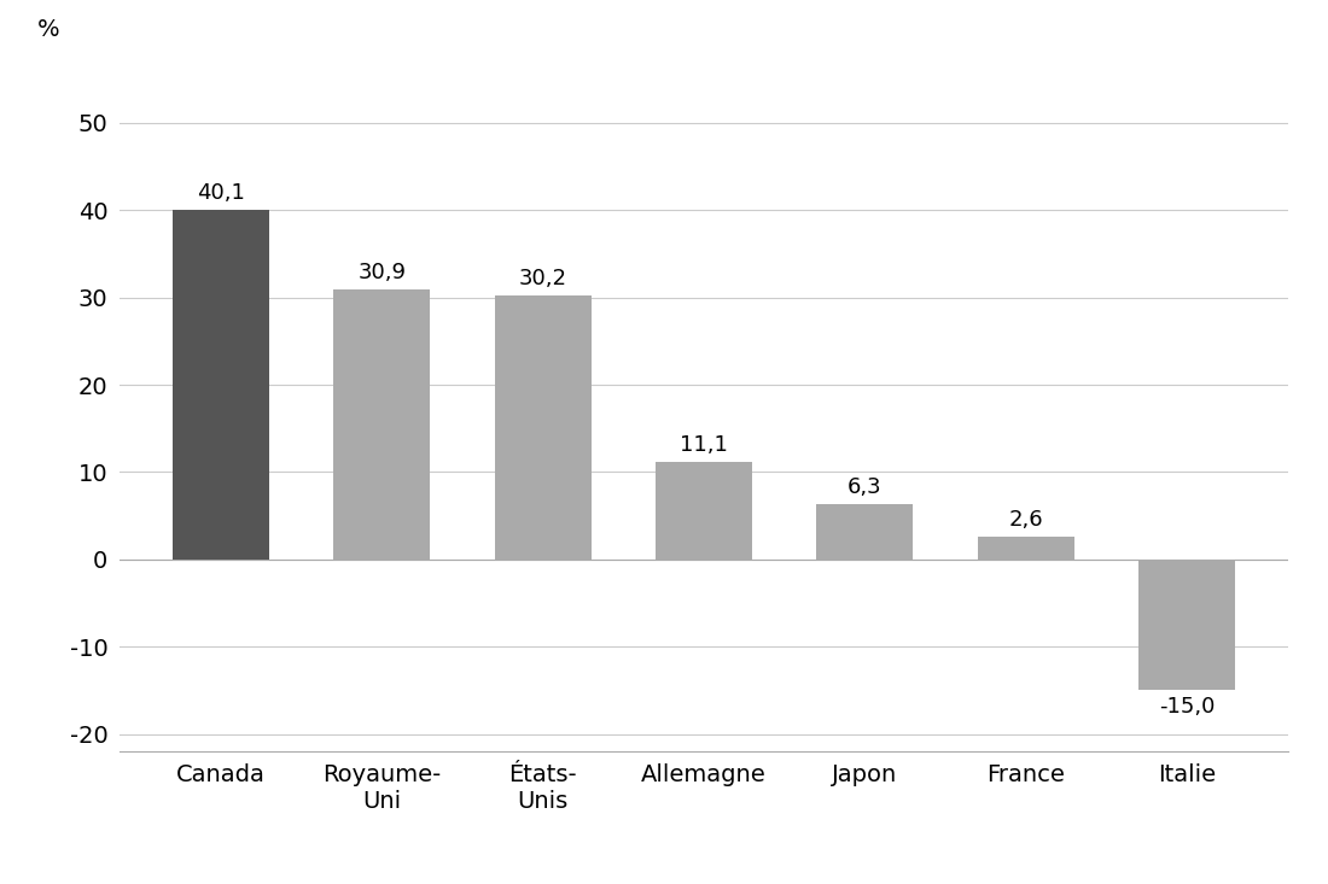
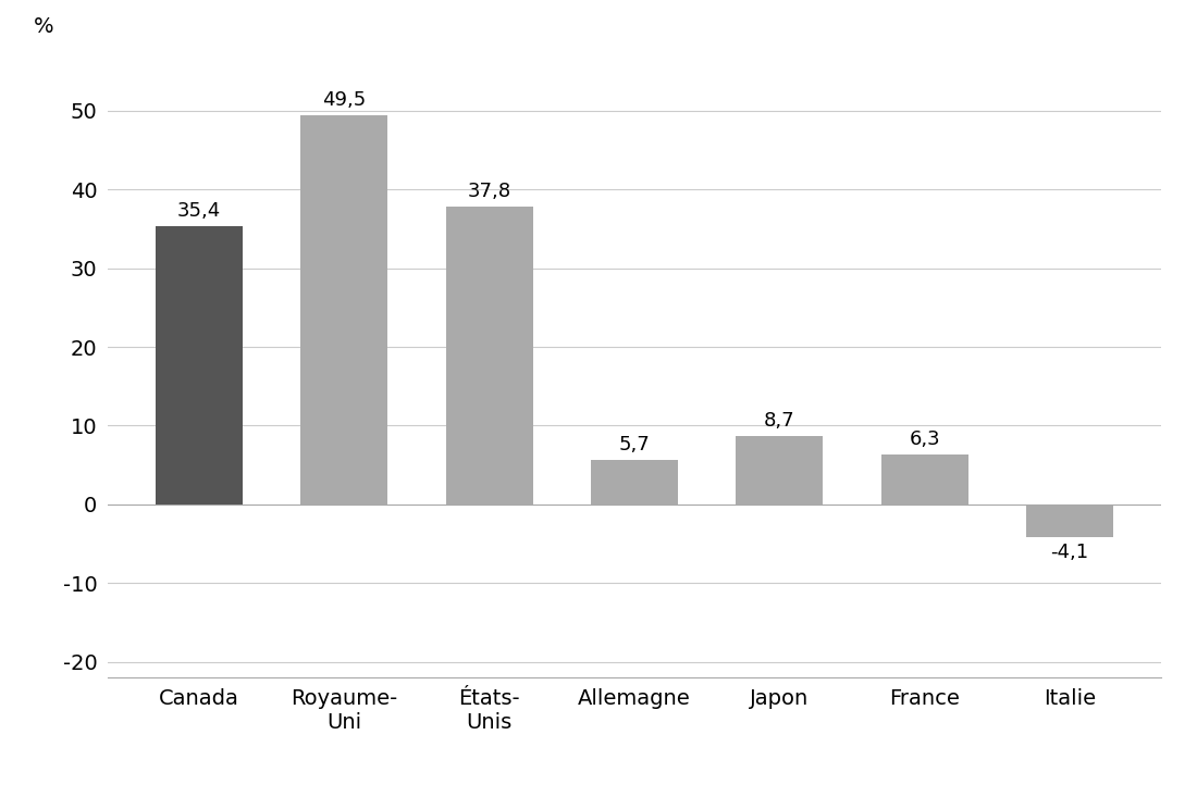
Canada: 40,1 -> 35,4
Royaume- Uni: 30,9 -> 49,5
États- Unis: 30,2 -> 37,8
Allemagne: 11,1 -> 5,7
Japon: 6,3 -> 8,7
France: 2,6 -> 6,3
Italie: -15,0 -> -4,1
